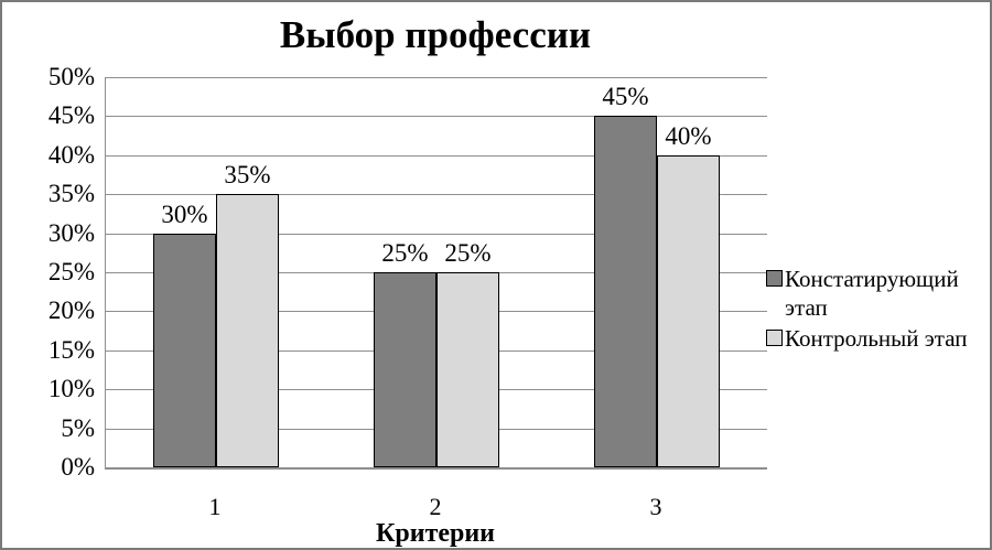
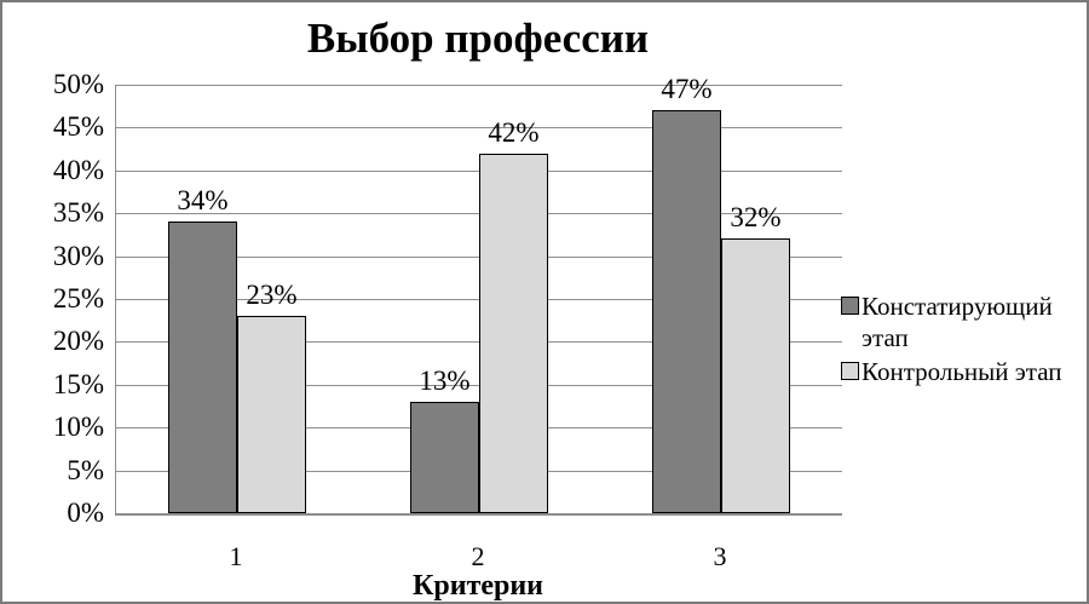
Констатирующий этап/1: 30% -> 34%
Контрольный этап/1: 35% -> 23%
Констатирующий этап/2: 25% -> 13%
Контрольный этап/2: 25% -> 42%
Констатирующий этап/3: 45% -> 47%
Контрольный этап/3: 40% -> 32%
